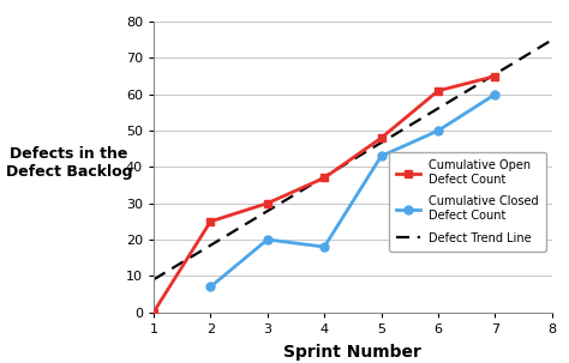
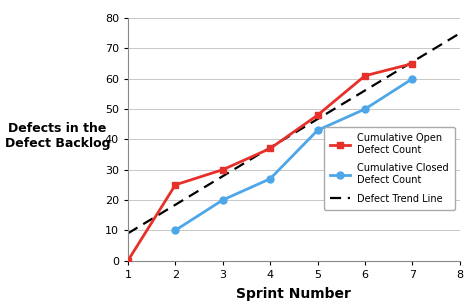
Cumulative Closed Defect Count/2: 7 -> 10
Cumulative Closed Defect Count/4: 18 -> 27
